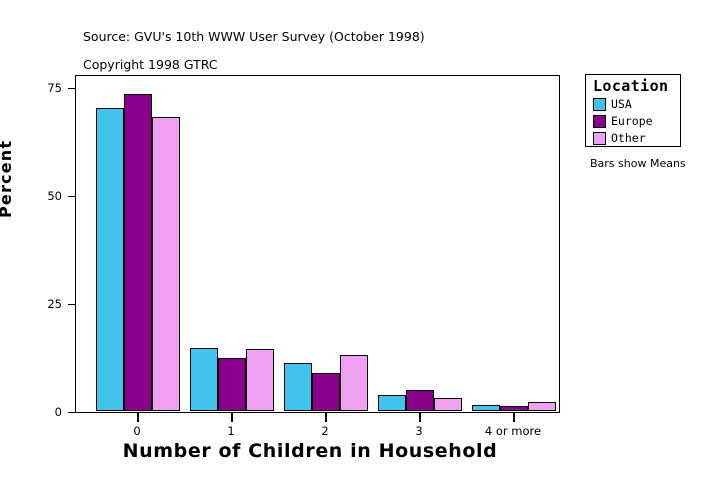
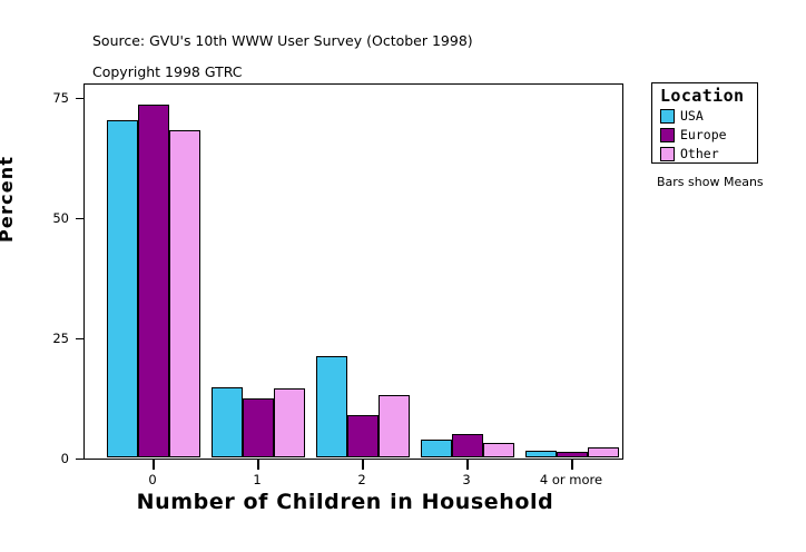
USA/2: 11 -> 21
